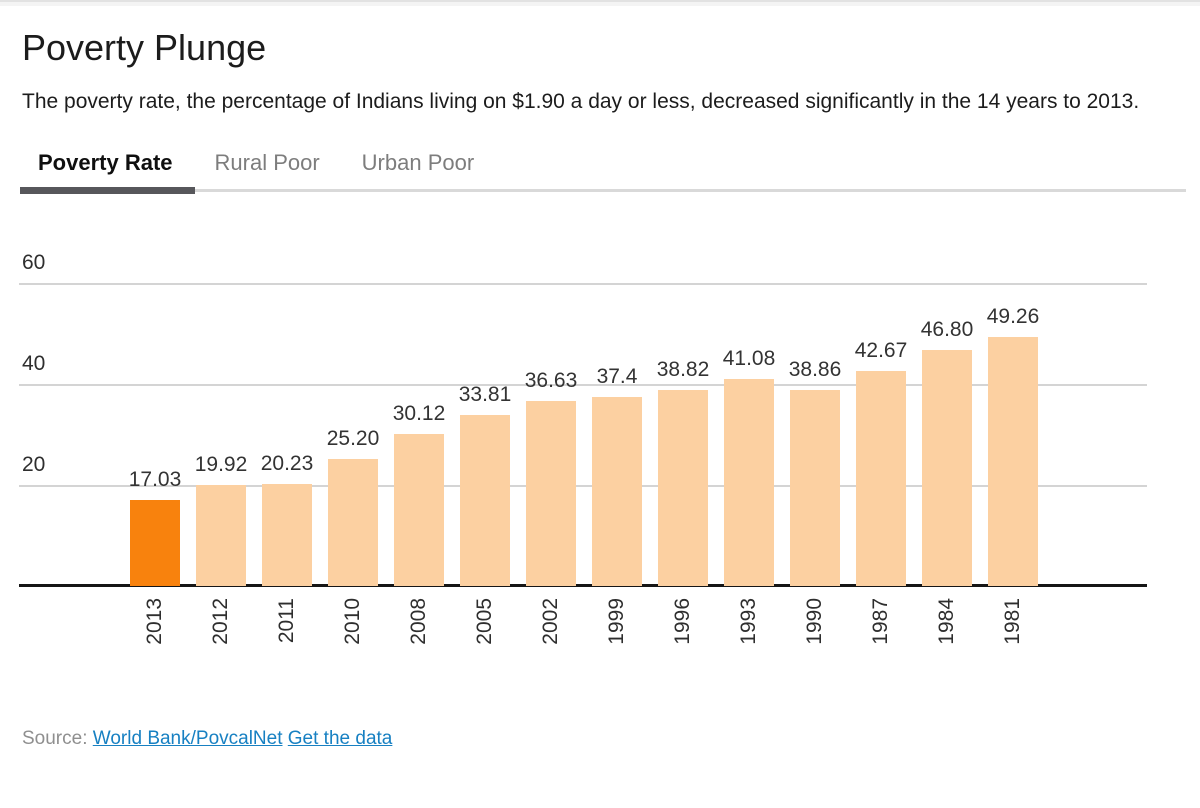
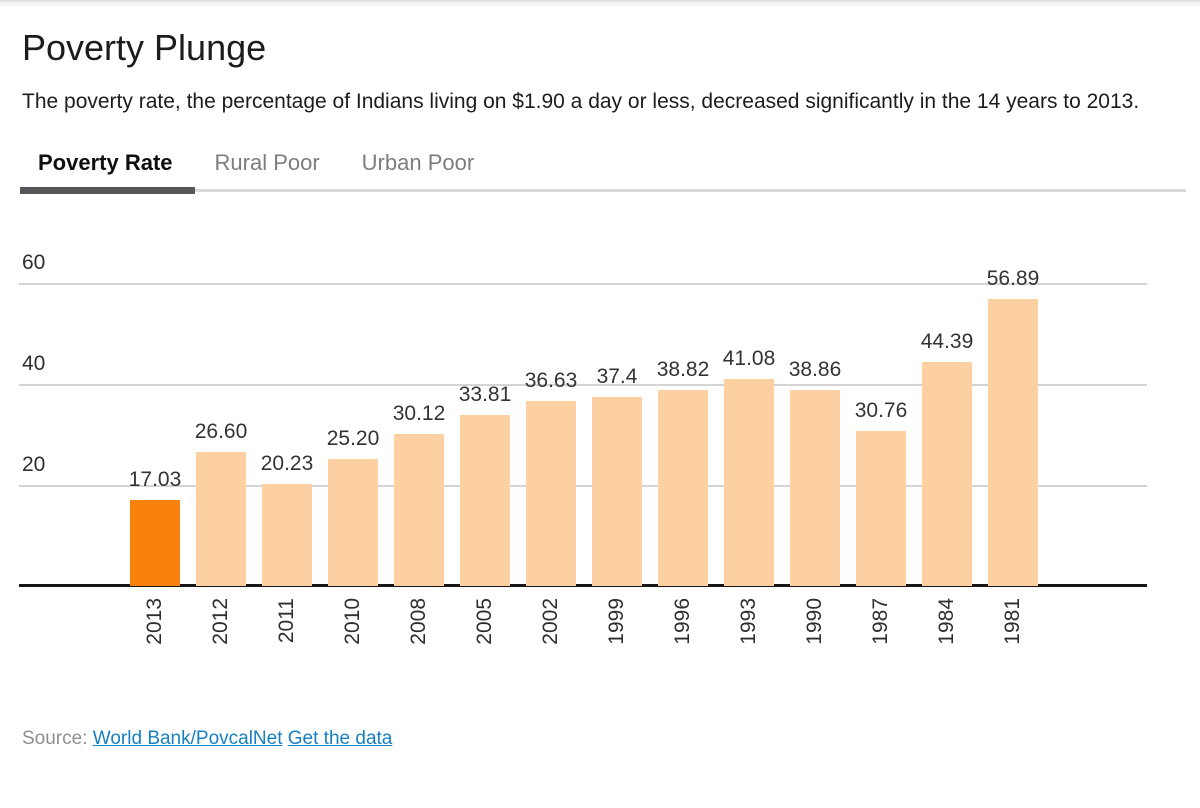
2012: 19.92 -> 26.60
1987: 42.67 -> 30.76
1984: 46.80 -> 44.39
1981: 49.26 -> 56.89
